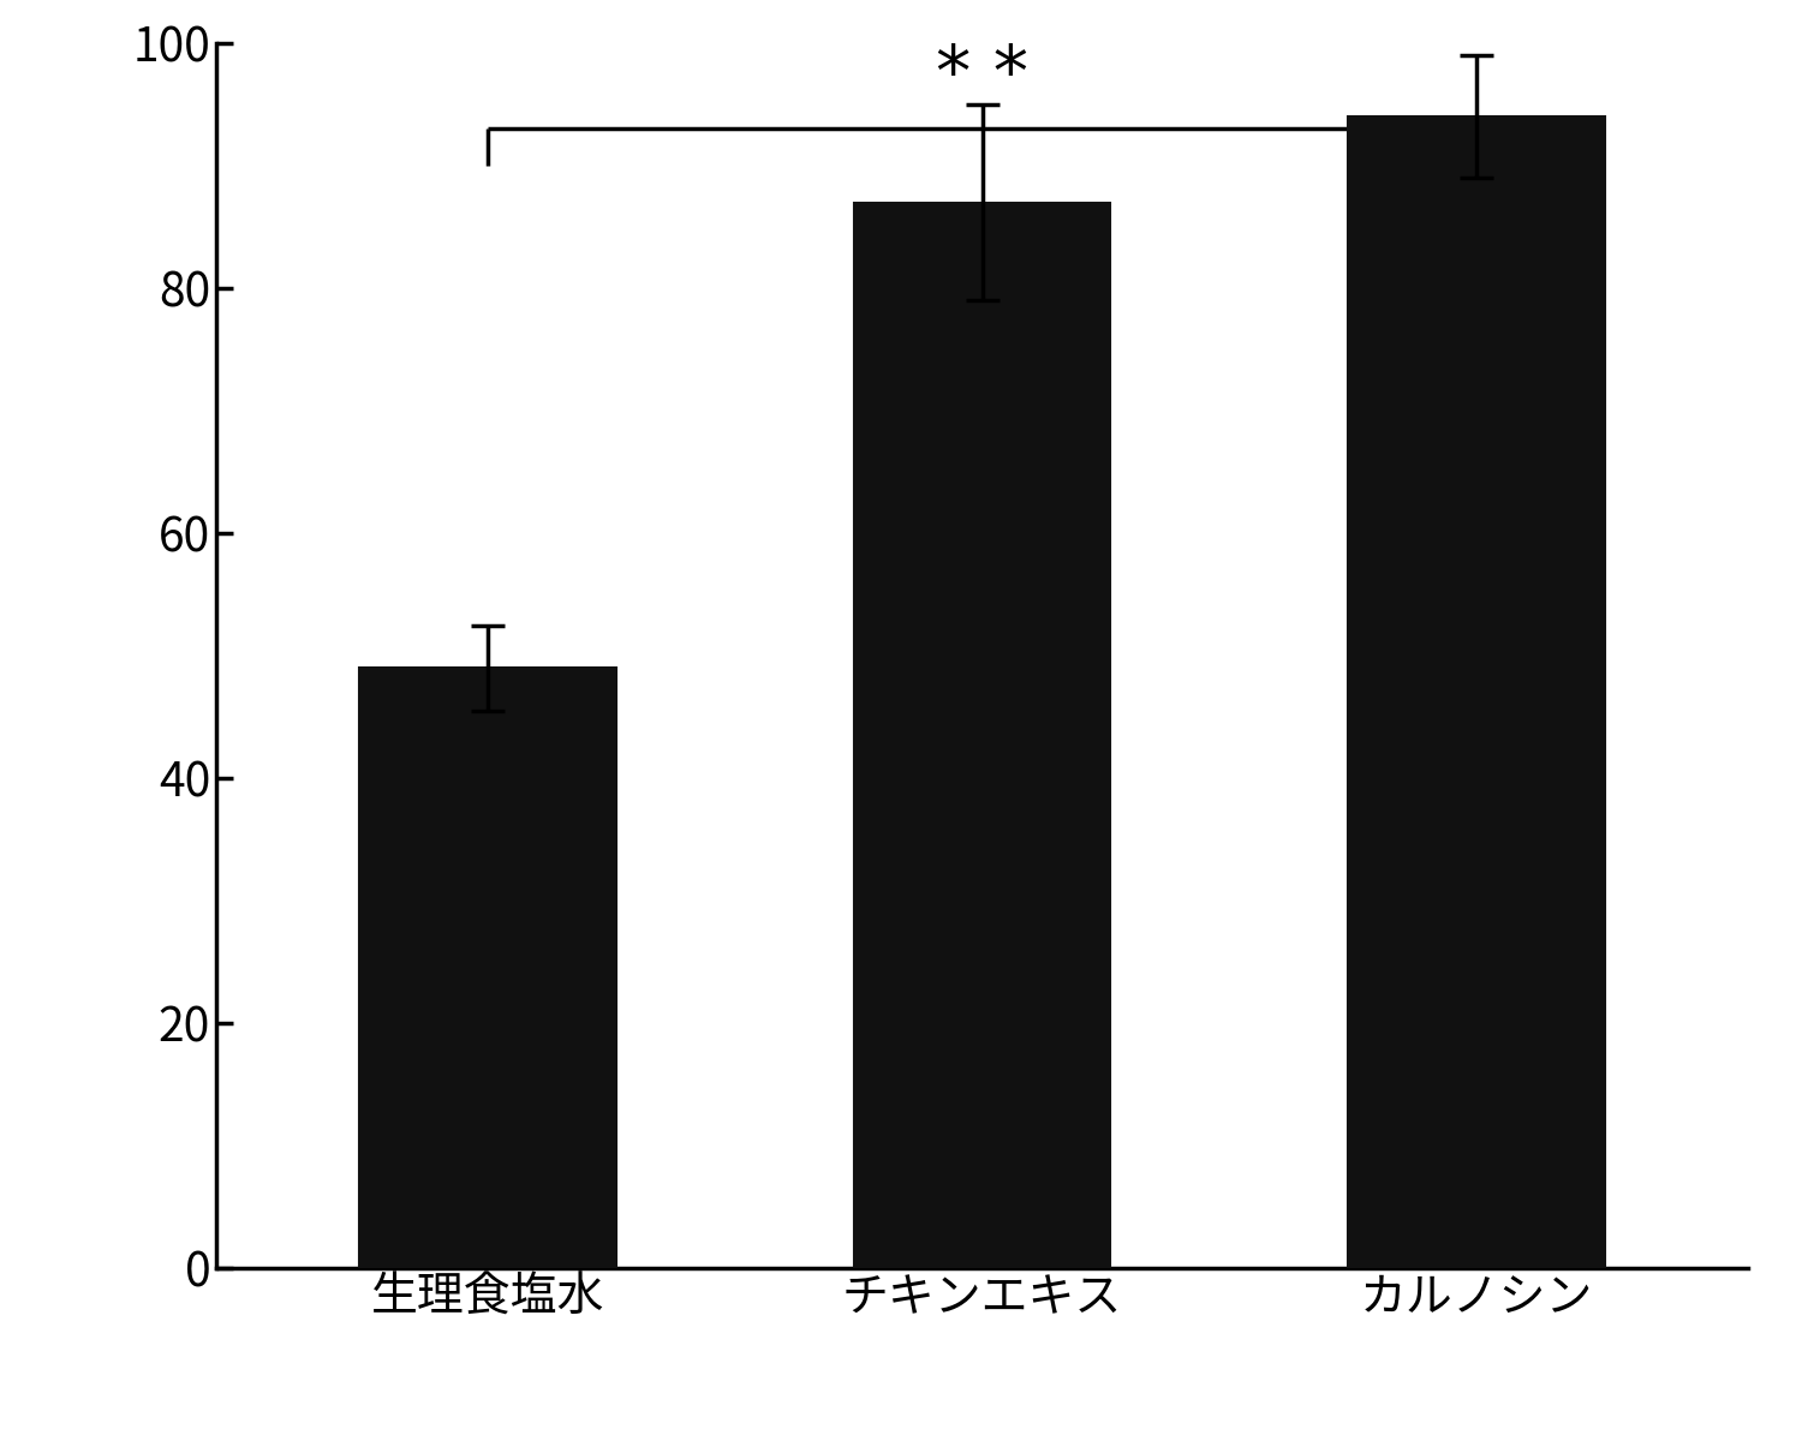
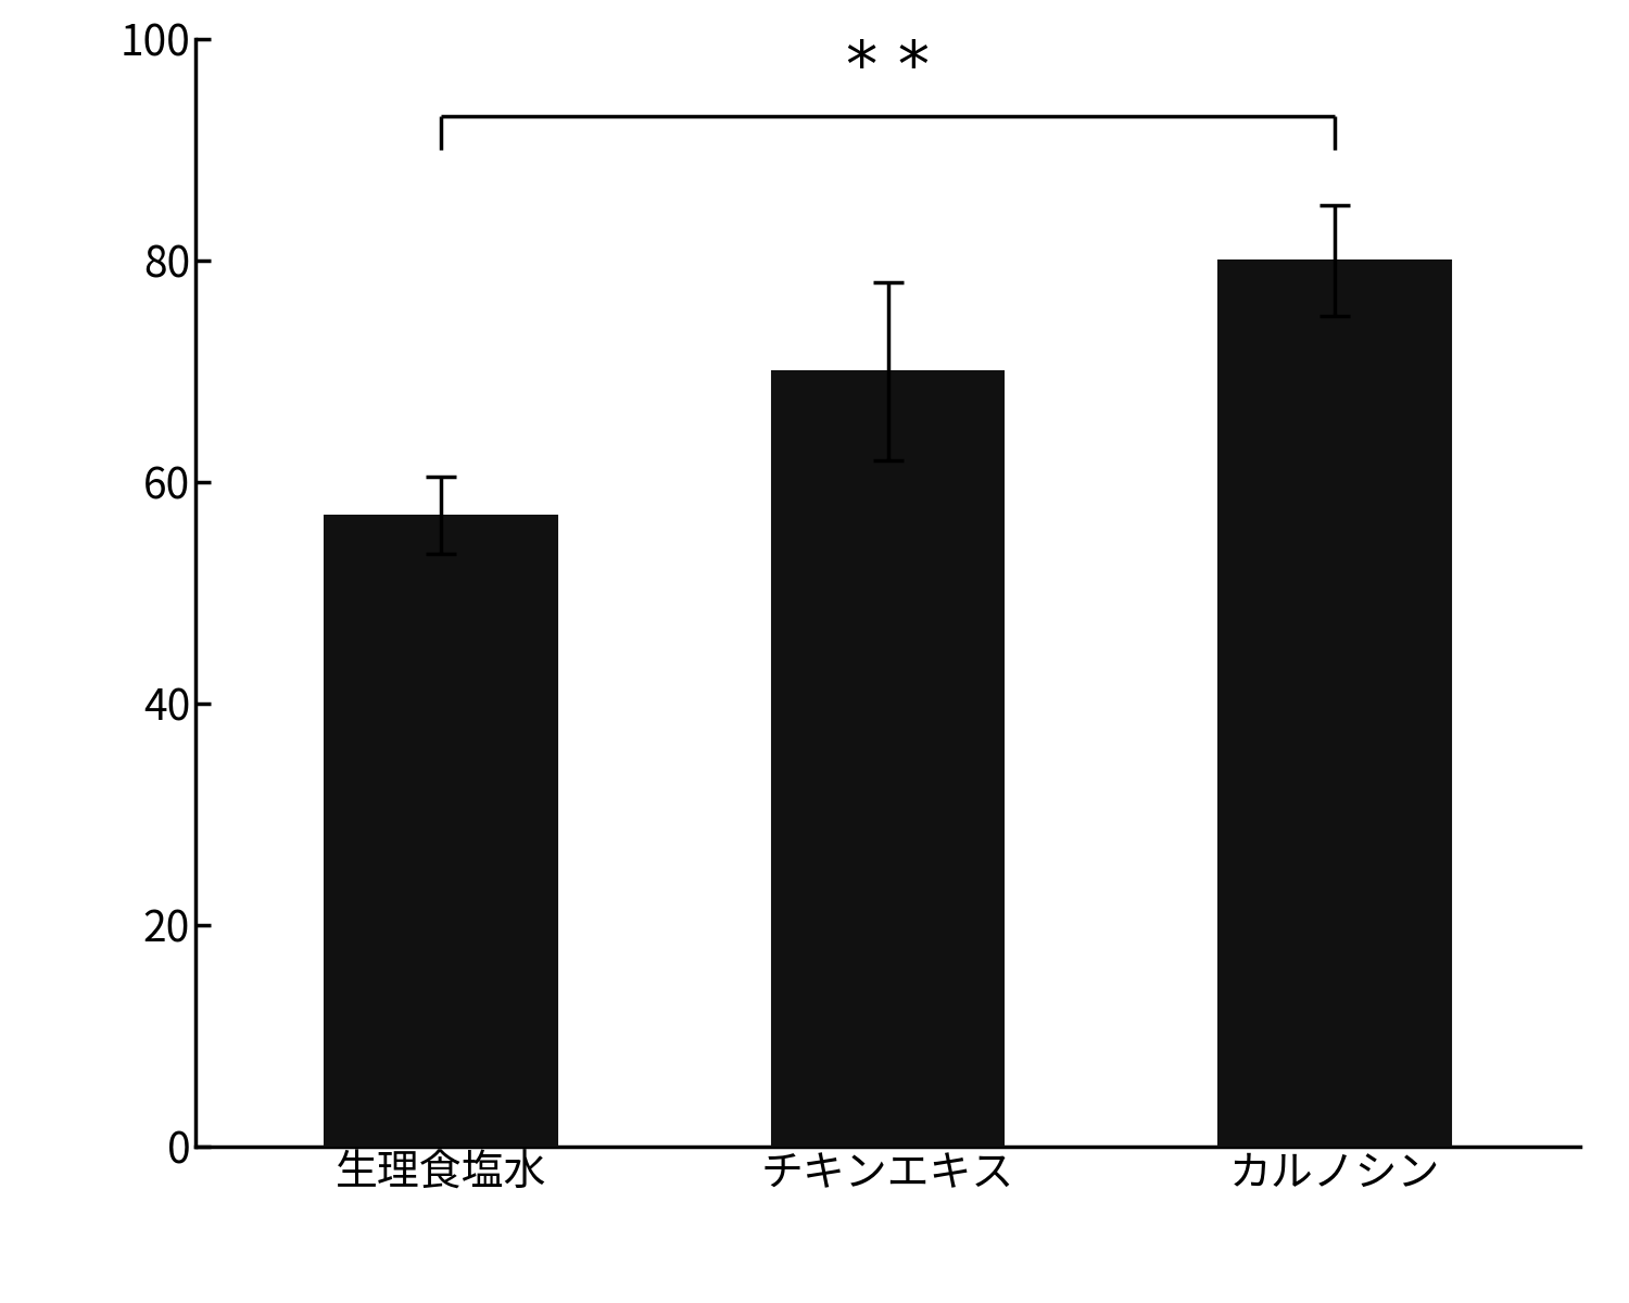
生理食塩水: 49 -> 57
チキンエキス: 87 -> 70
カルノシン: 94 -> 80
